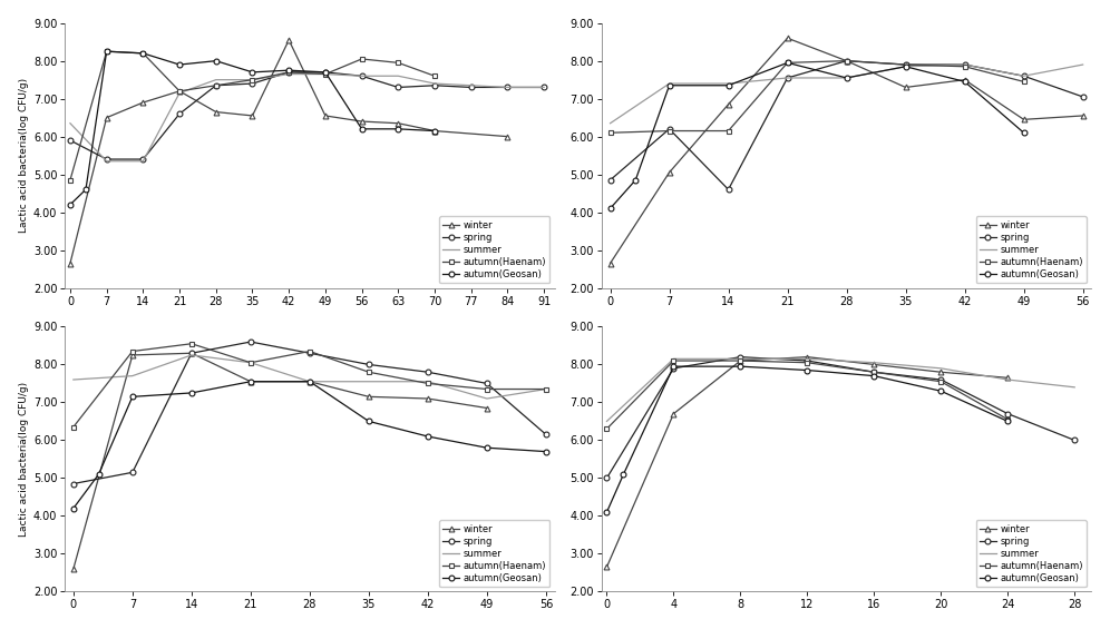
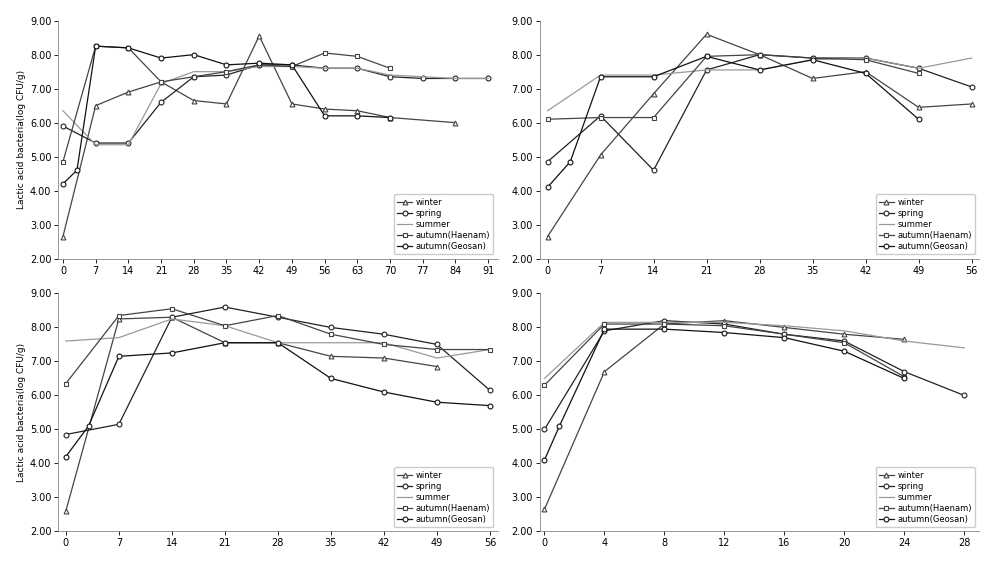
spring/63: 7.30 -> 7.60
